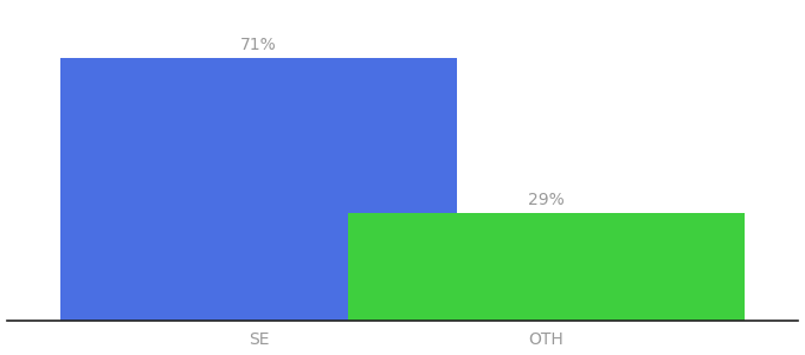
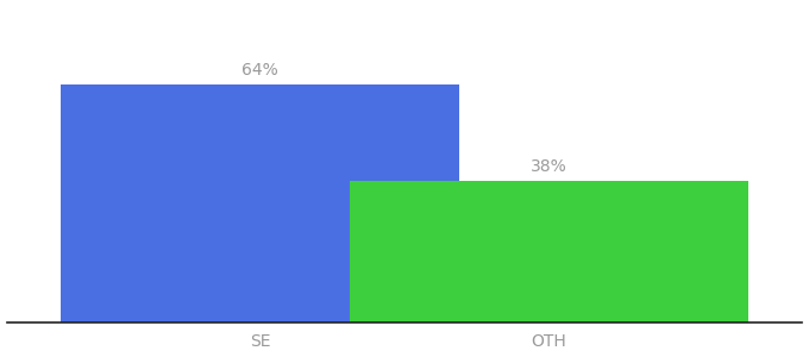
SE: 71% -> 64%
OTH: 29% -> 38%
